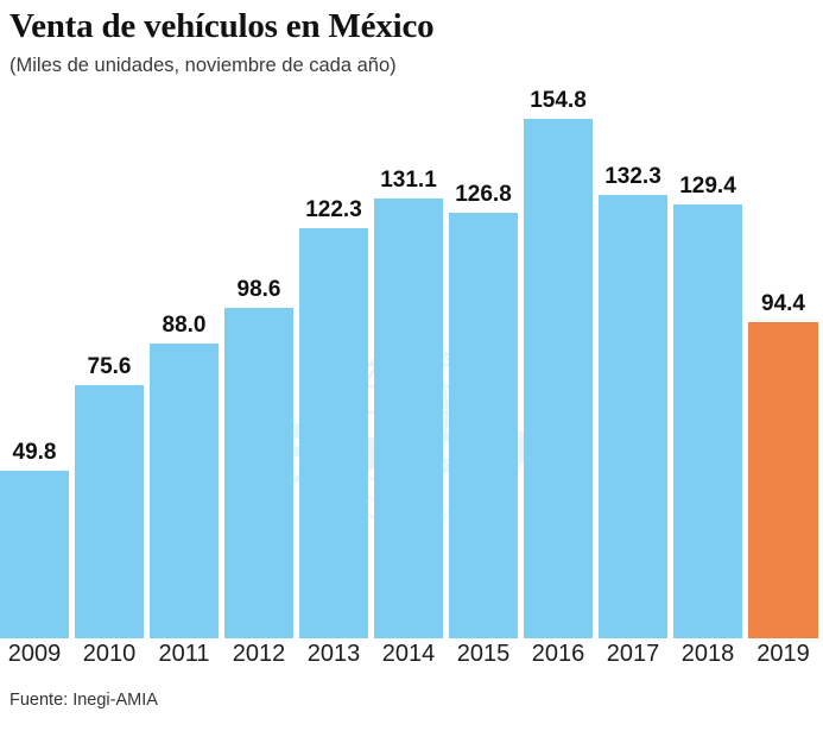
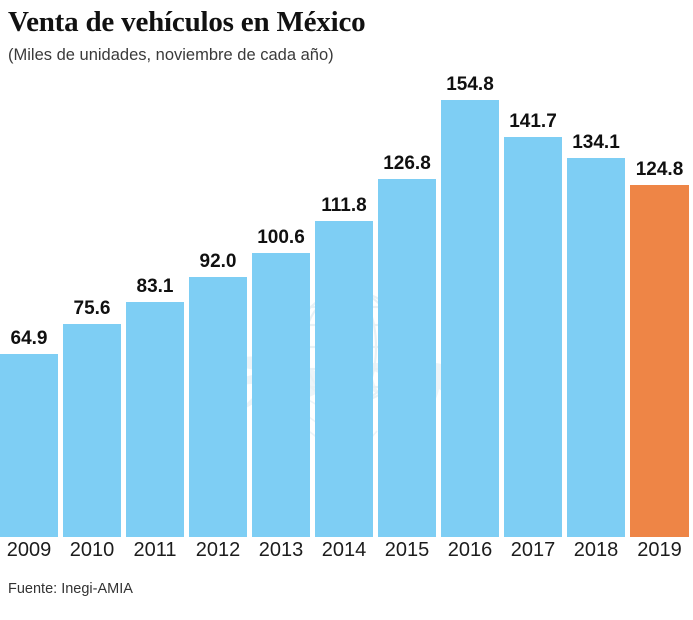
2009: 49.8 -> 64.9
2011: 88.0 -> 83.1
2012: 98.6 -> 92.0
2013: 122.3 -> 100.6
2014: 131.1 -> 111.8
2017: 132.3 -> 141.7
2018: 129.4 -> 134.1
2019: 94.4 -> 124.8
